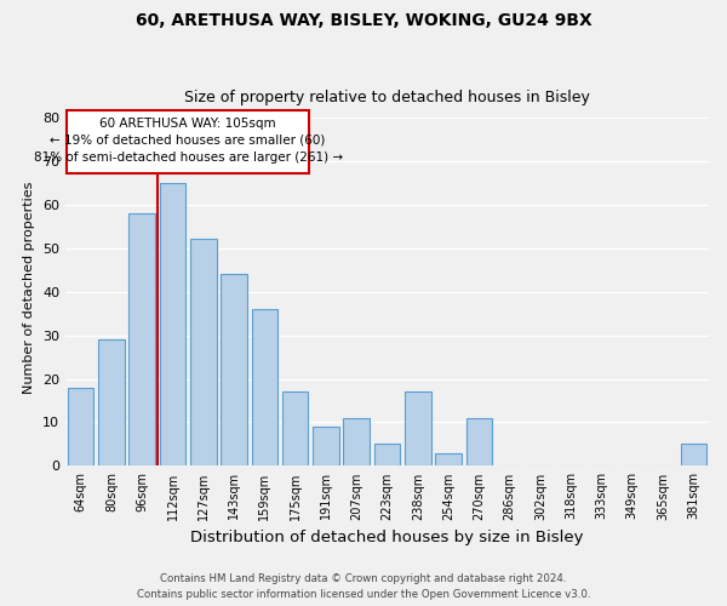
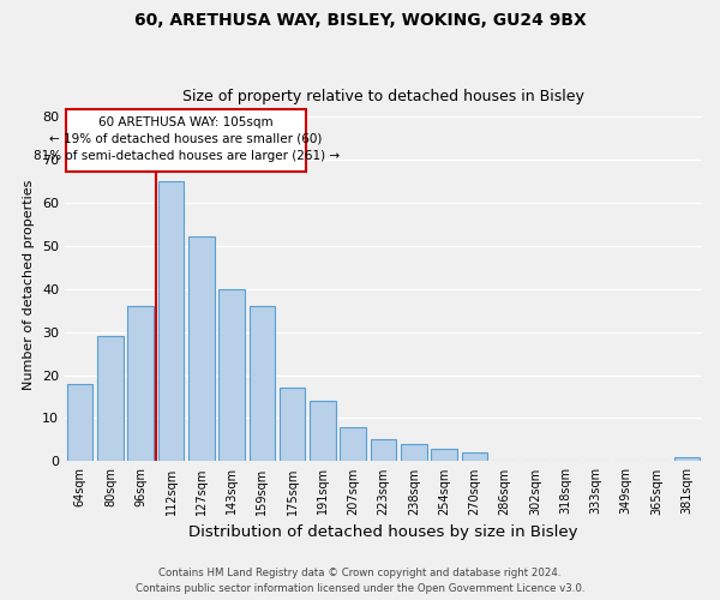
96sqm: 58 -> 36
143sqm: 44 -> 40
191sqm: 9 -> 14
207sqm: 11 -> 8
238sqm: 17 -> 4
270sqm: 11 -> 2
381sqm: 5 -> 1
